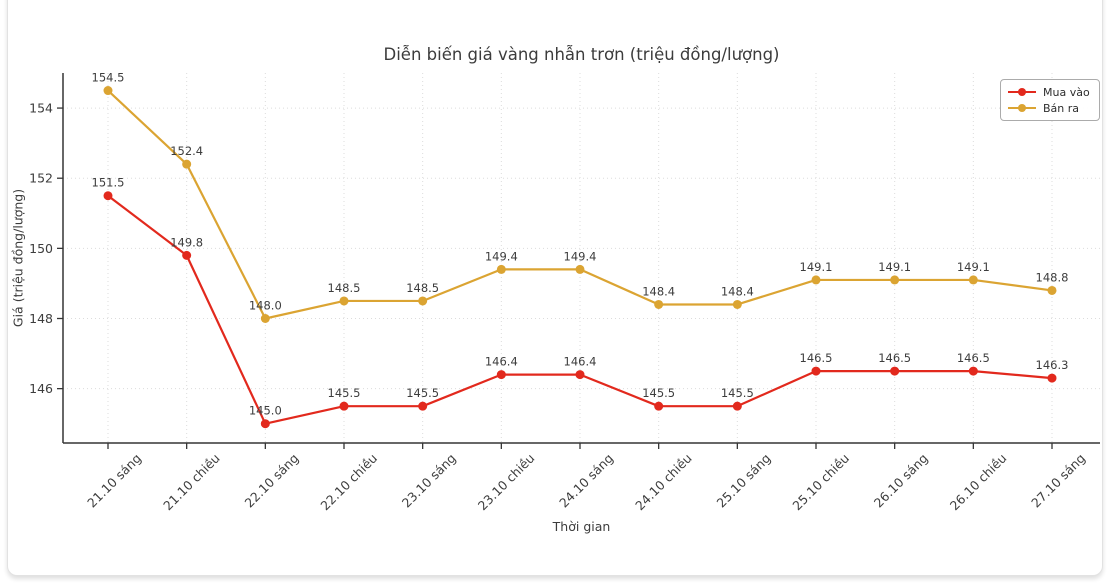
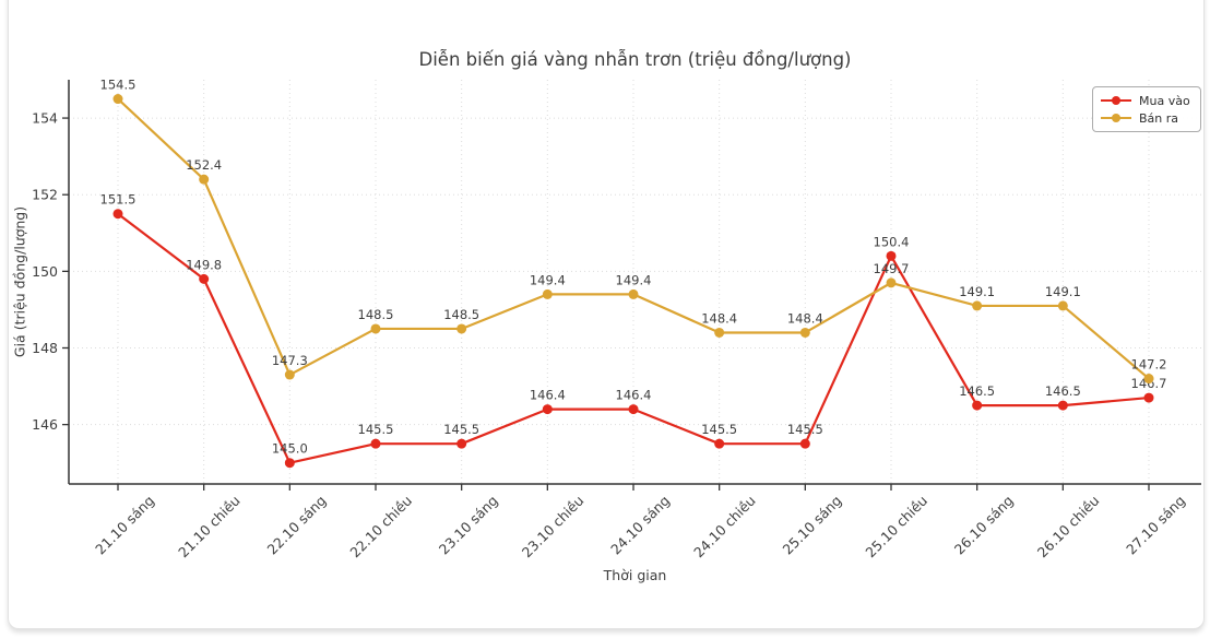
Bán ra/22.10 sáng: 148.0 -> 147.3
Mua vào/25.10 chiều: 146.5 -> 150.4
Bán ra/25.10 chiều: 149.1 -> 149.7
Mua vào/27.10 sáng: 146.3 -> 146.7
Bán ra/27.10 sáng: 148.8 -> 147.2
